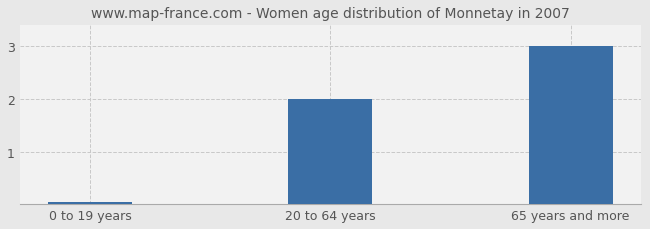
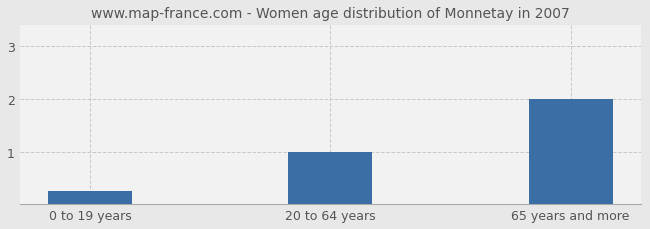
0 to 19 years: 0.05 -> 0.26
20 to 64 years: 2.00 -> 1.00
65 years and more: 3.00 -> 2.00
